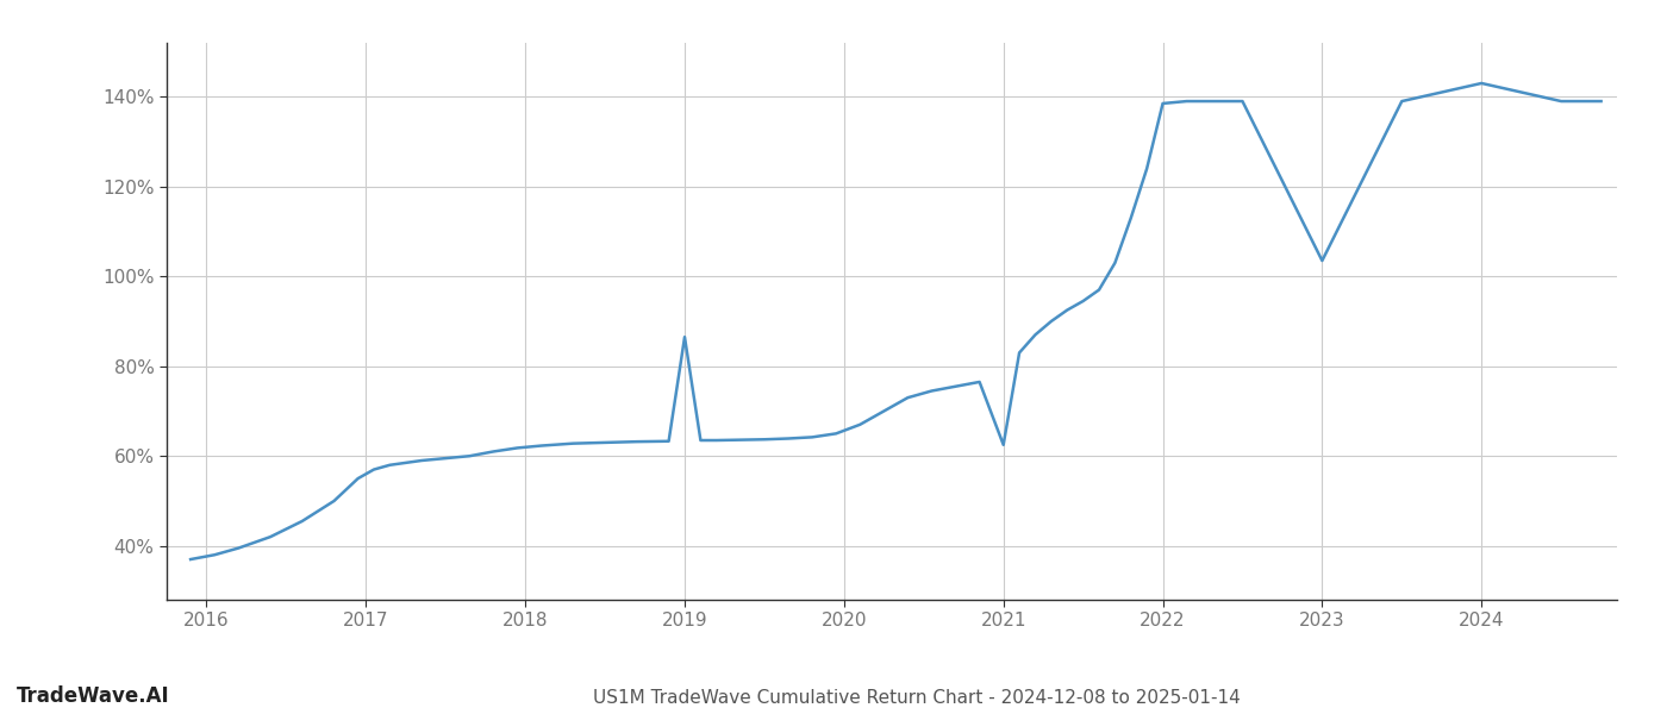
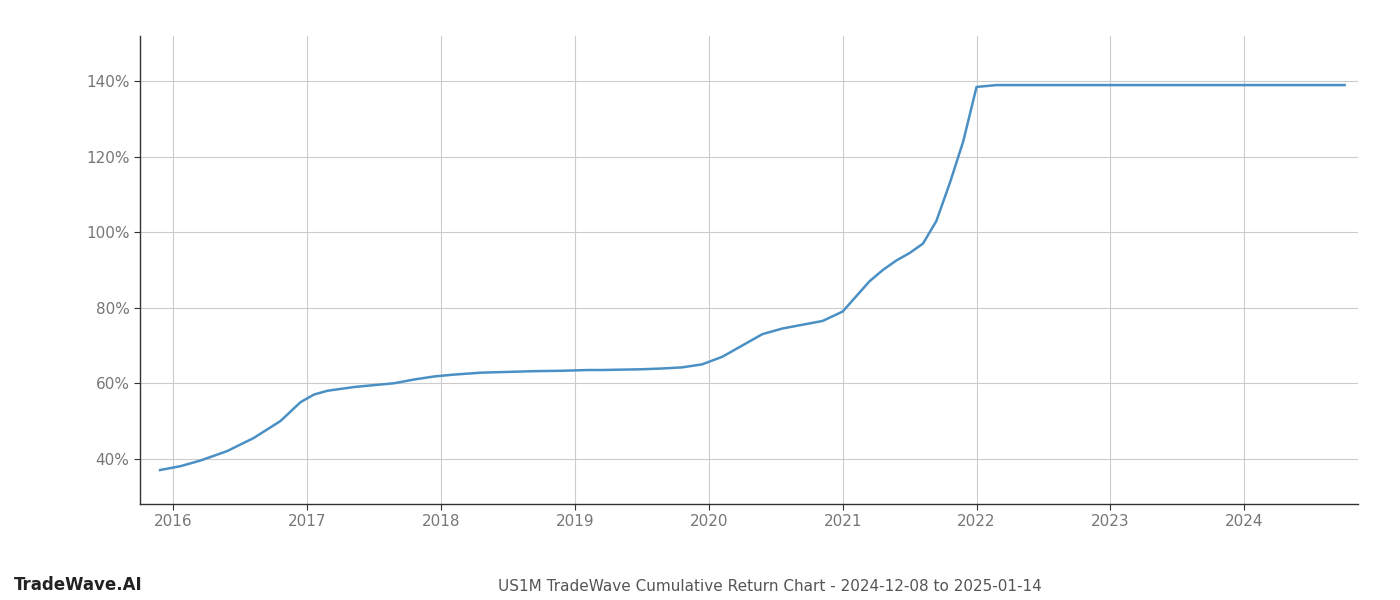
2019: 86.5% -> 63.4%
2021: 62.5% -> 79.0%
2023: 103.5% -> 139.0%
2024: 143.0% -> 139.0%
